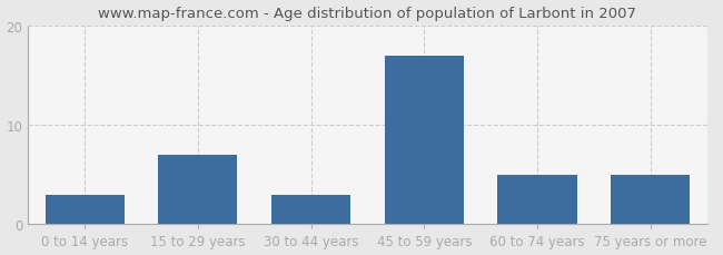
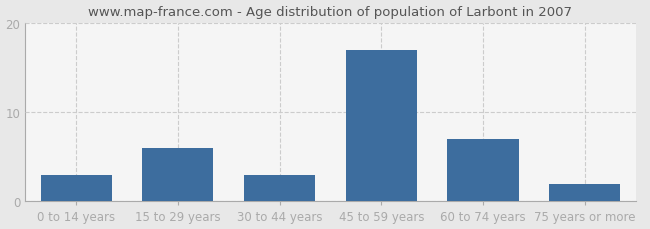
15 to 29 years: 7 -> 6
60 to 74 years: 5 -> 7
75 years or more: 5 -> 2
